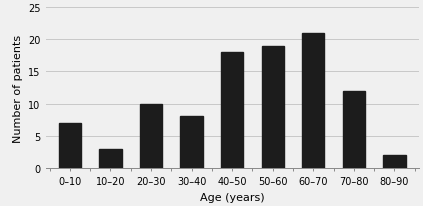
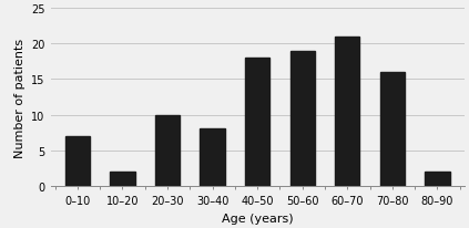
10–20: 3 -> 2
70–80: 12 -> 16
